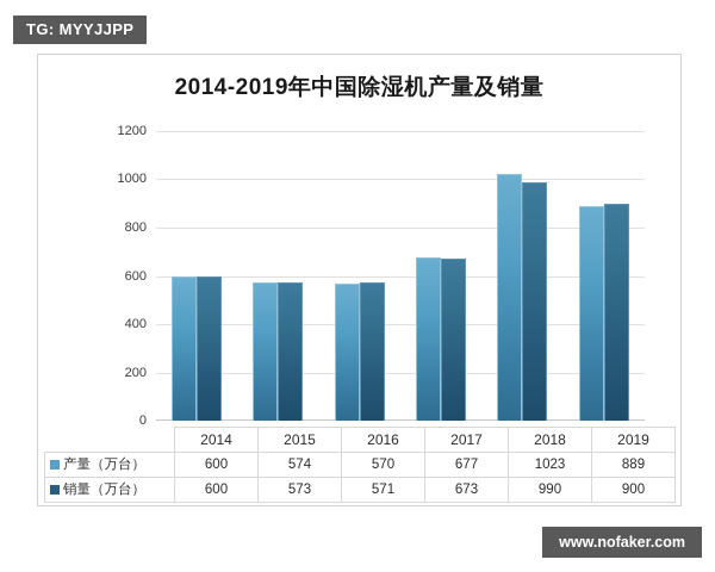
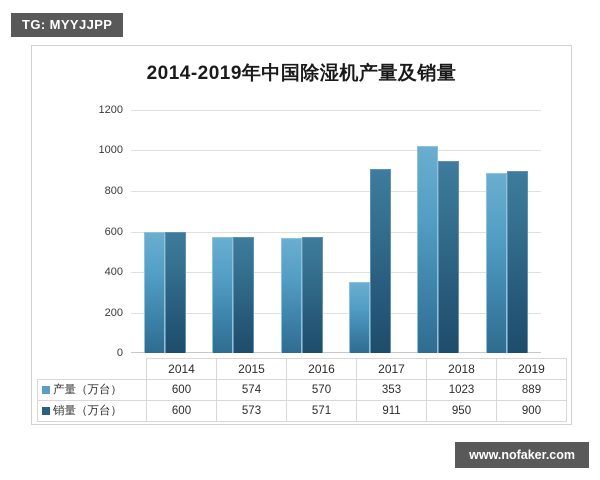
产量（万台）/2017: 677 -> 353
销量（万台）/2017: 673 -> 911
销量（万台）/2018: 990 -> 950
